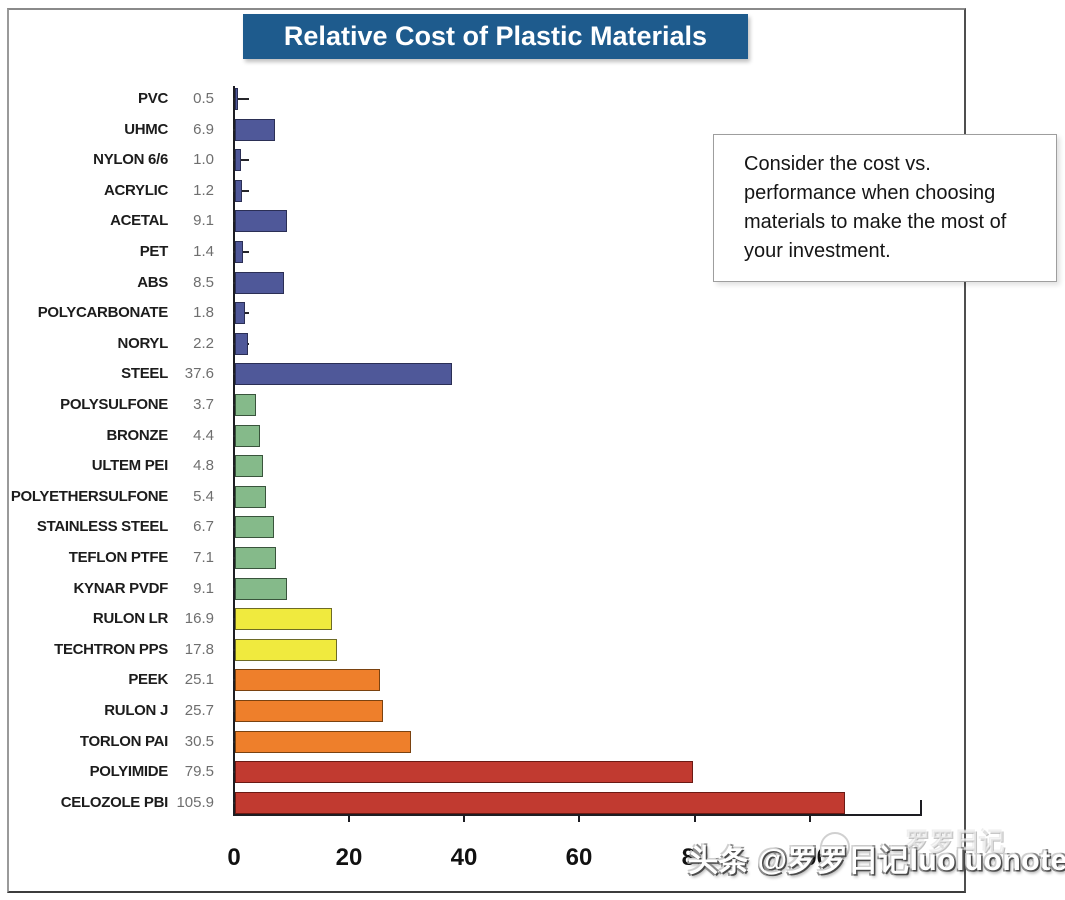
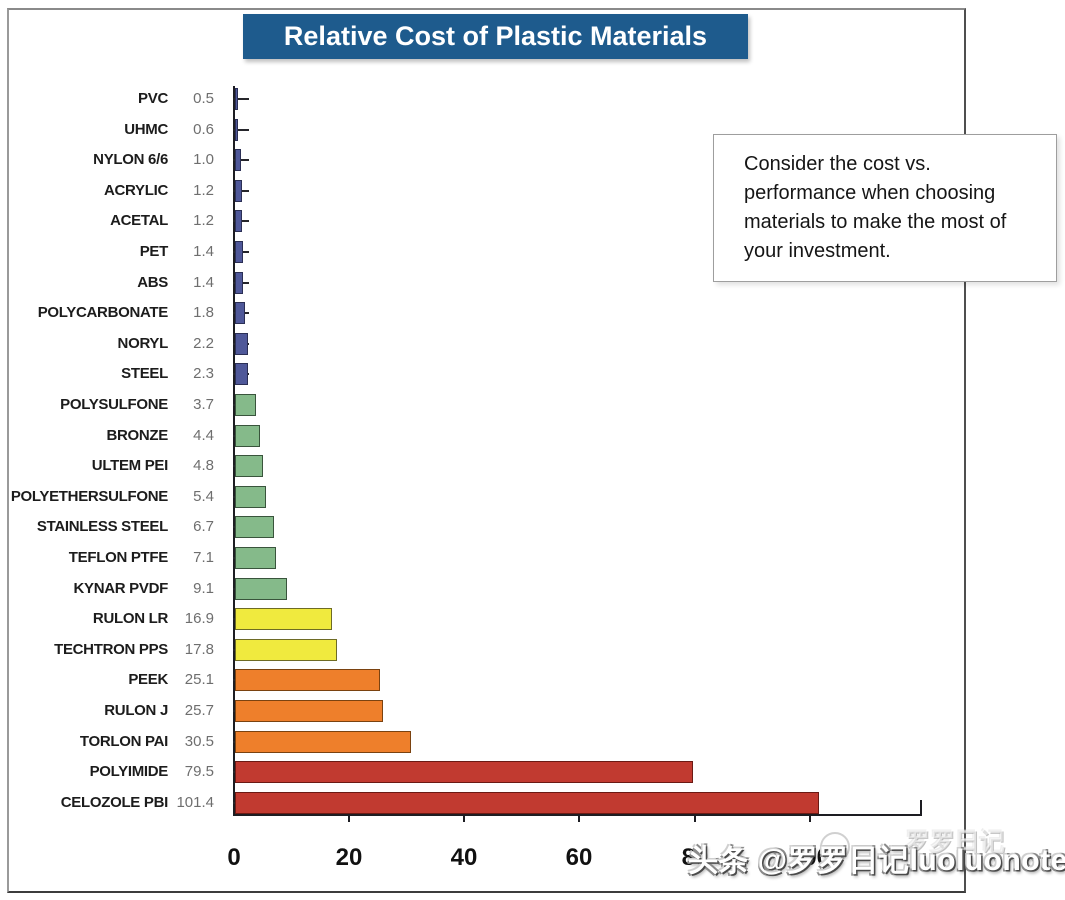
UHMC: 6.9 -> 0.6
ACETAL: 9.1 -> 1.2
ABS: 8.5 -> 1.4
STEEL: 37.6 -> 2.3
CELOZOLE PBI: 105.9 -> 101.4
